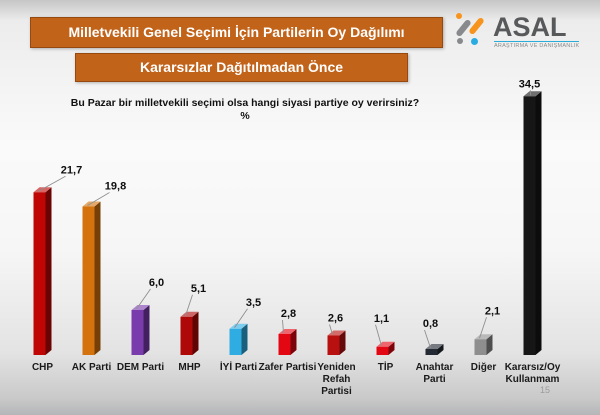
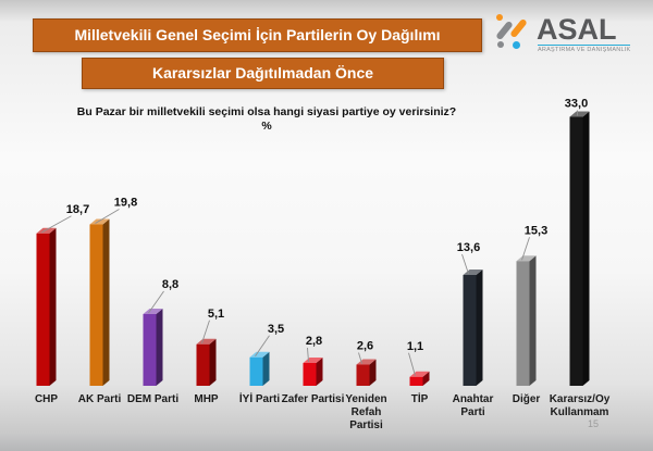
CHP: 21,7 -> 18,7
DEM Parti: 6,0 -> 8,8
Anahtar Parti: 0,8 -> 13,6
Diğer: 2,1 -> 15,3
Kararsız/Oy Kullanmam: 34,5 -> 33,0
